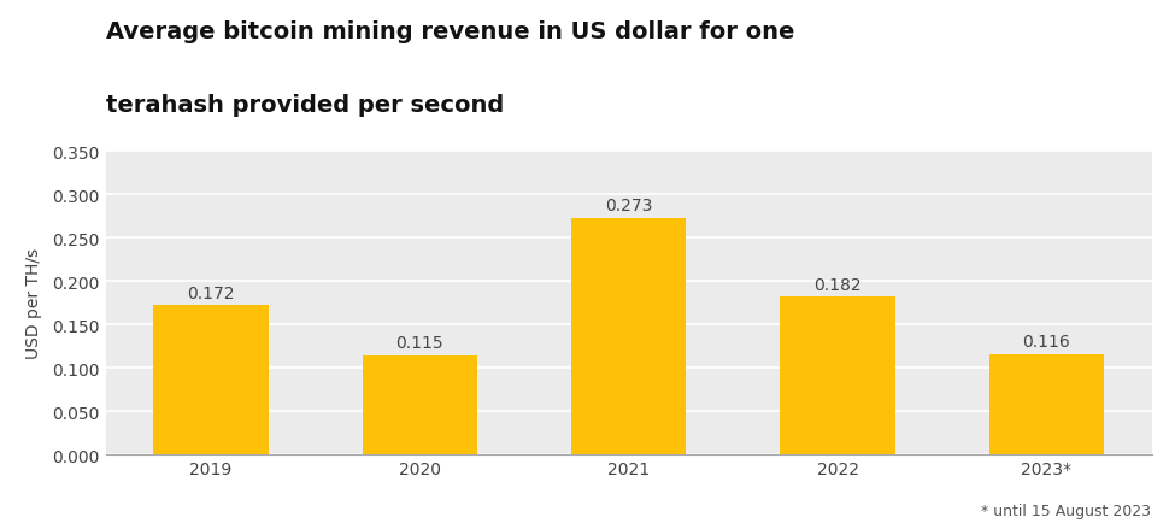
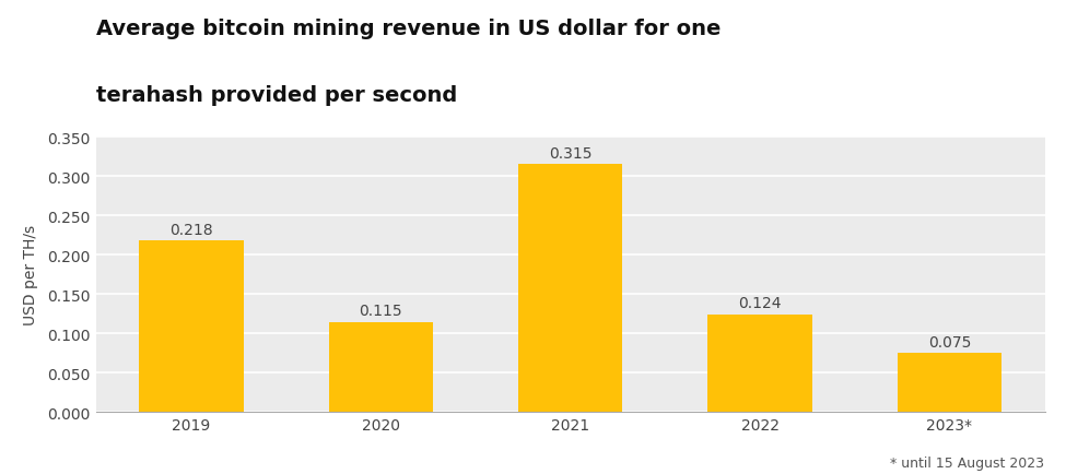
2019: 0.172 -> 0.218
2021: 0.273 -> 0.315
2022: 0.182 -> 0.124
2023*: 0.116 -> 0.075
